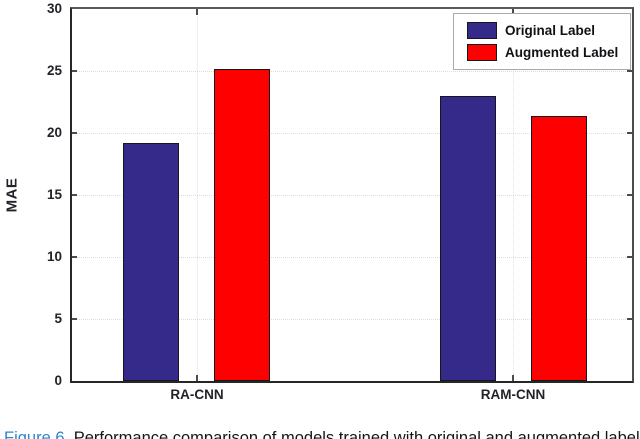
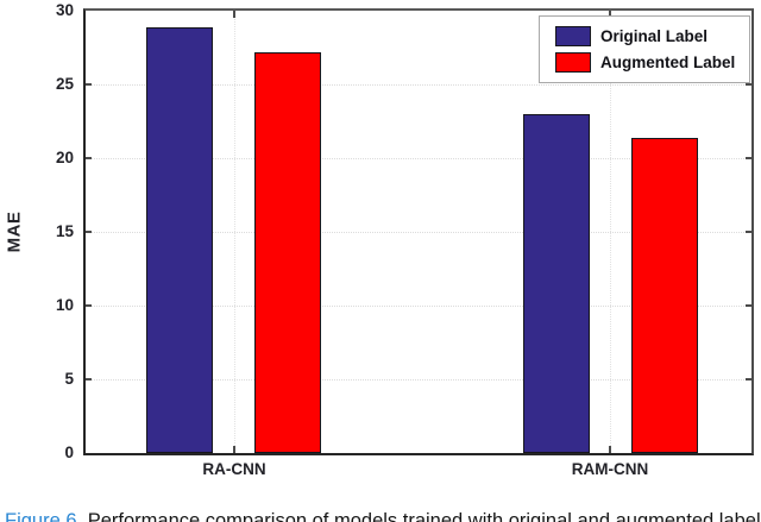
Original Label/RA-CNN: 19.2 -> 28.9
Augmented Label/RA-CNN: 25.2 -> 27.2
